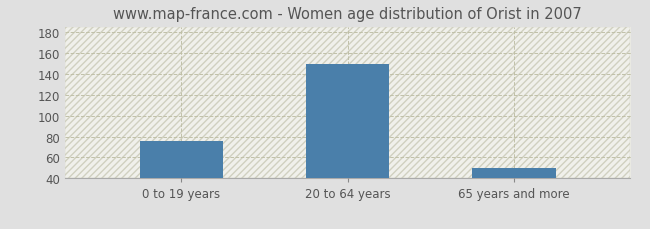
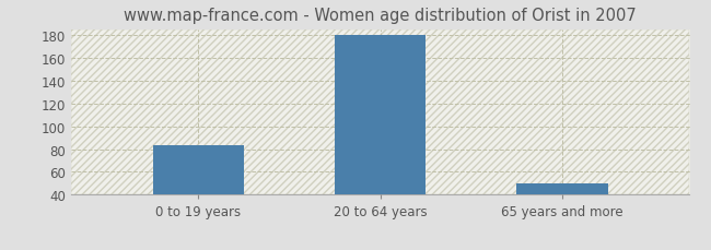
0 to 19 years: 76 -> 83
20 to 64 years: 149 -> 180
